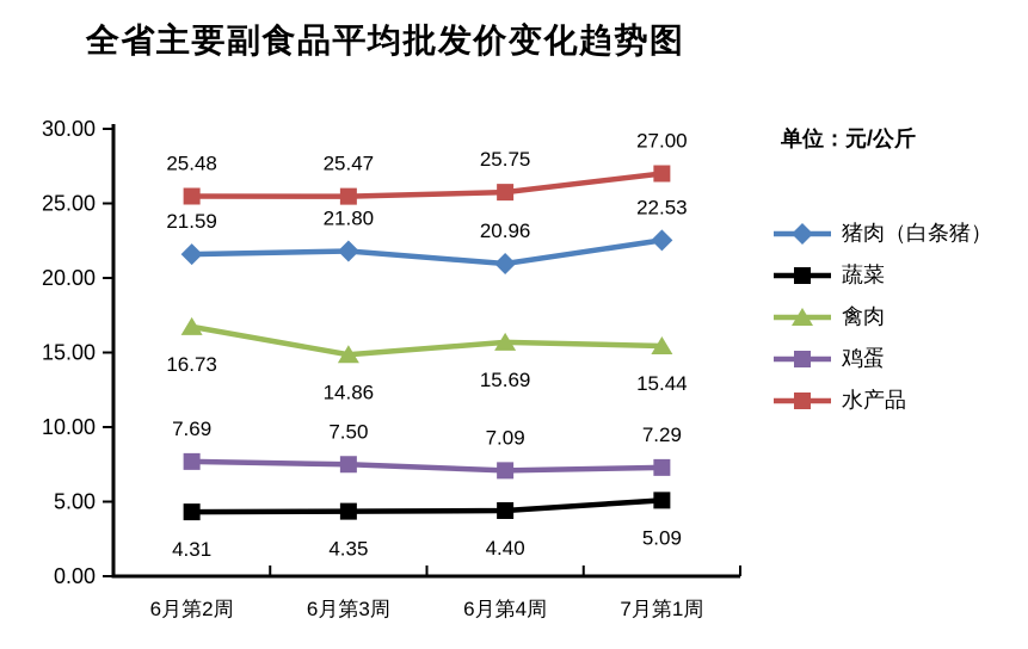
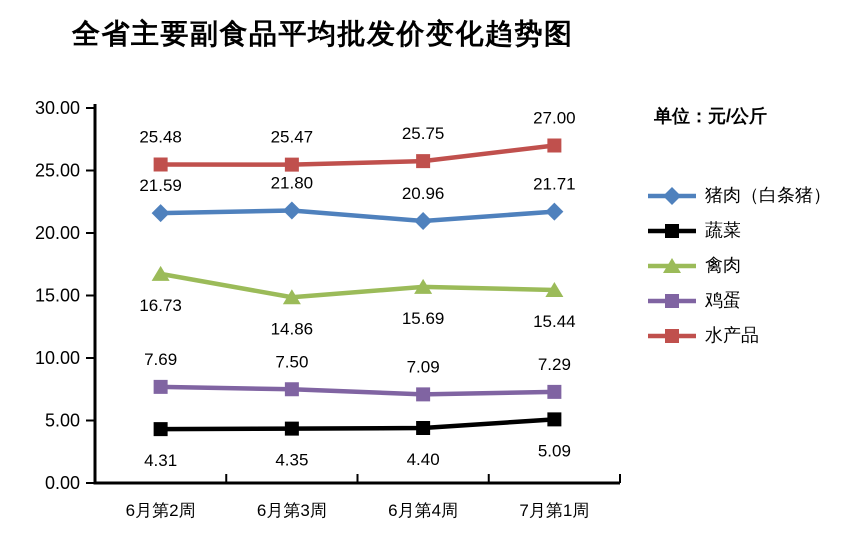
猪肉（白条猪）/7月第1周: 22.53 -> 21.71
